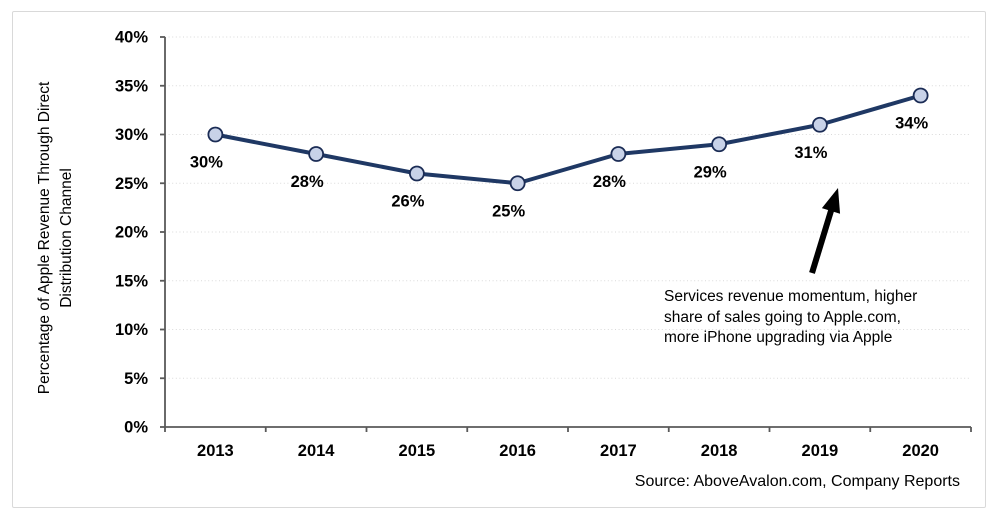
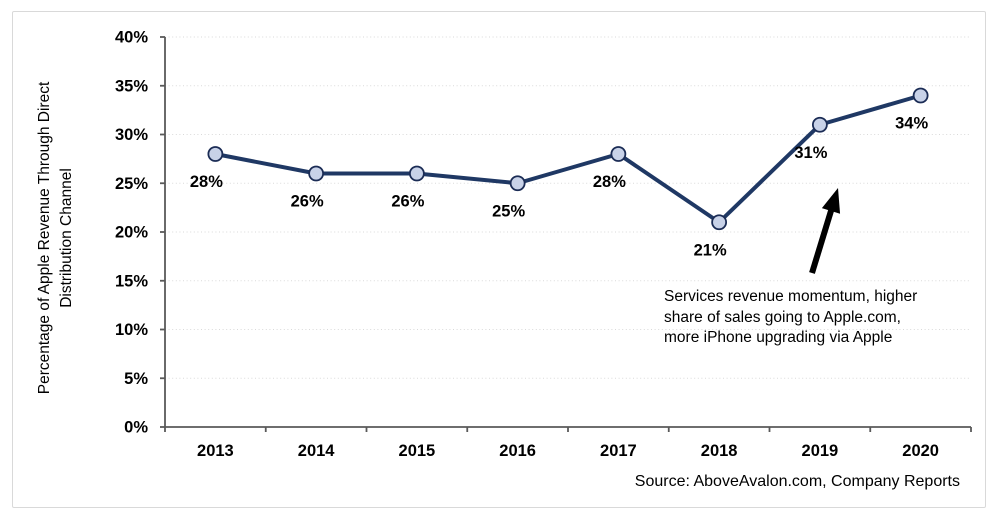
2013: 30% -> 28%
2014: 28% -> 26%
2018: 29% -> 21%
